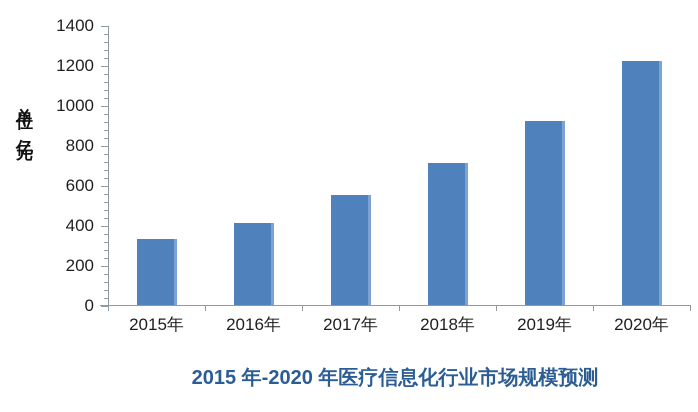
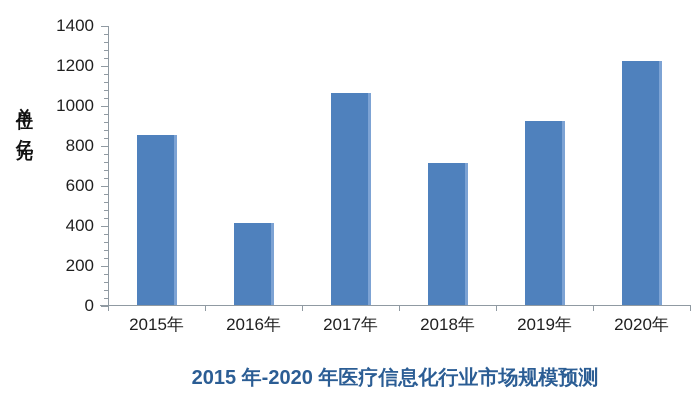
2015年: 330 -> 850
2017年: 550 -> 1060
